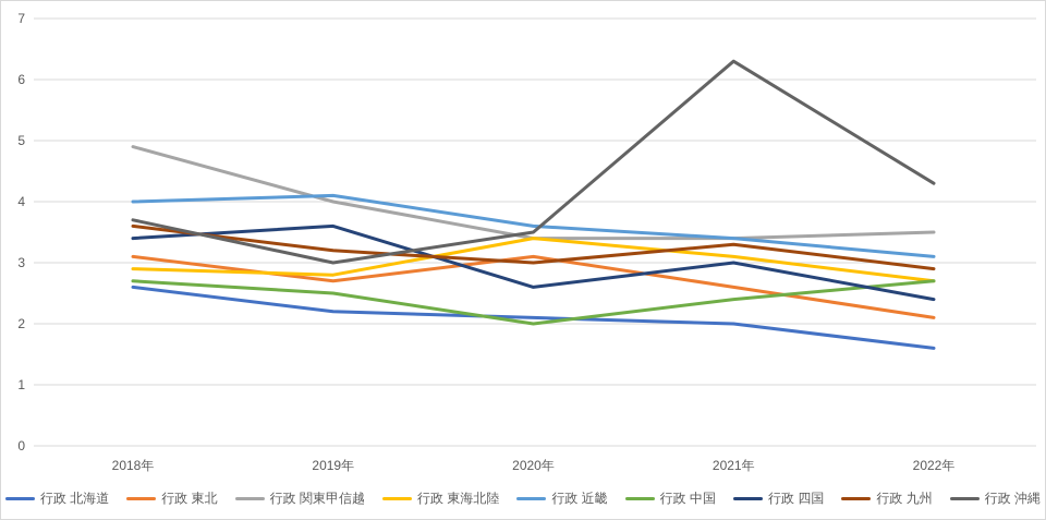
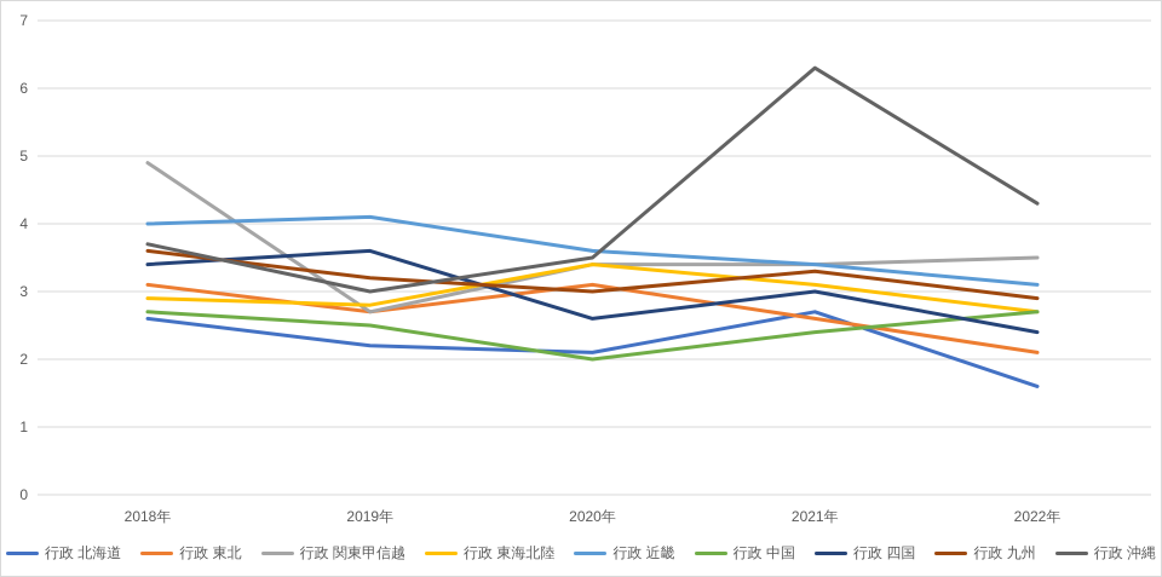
行政 関東甲信越/2019年: 4.0 -> 2.7
行政 北海道/2021年: 2.0 -> 2.7
